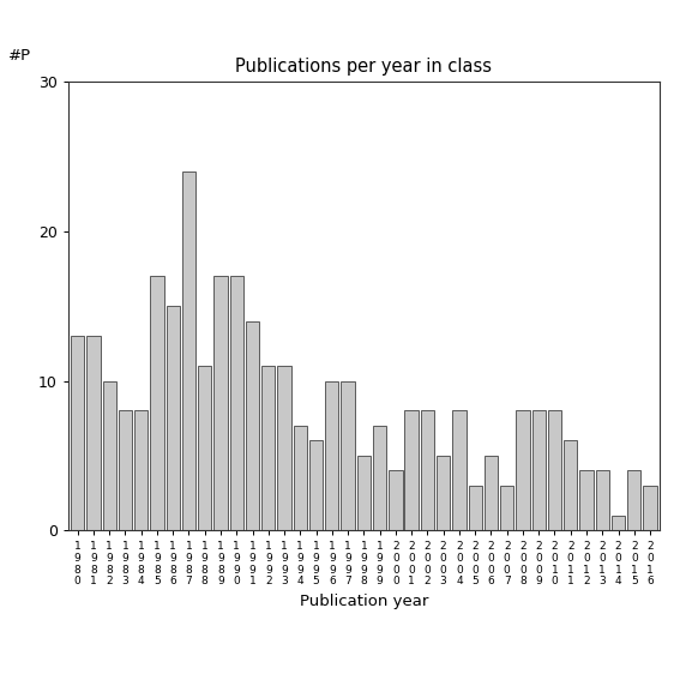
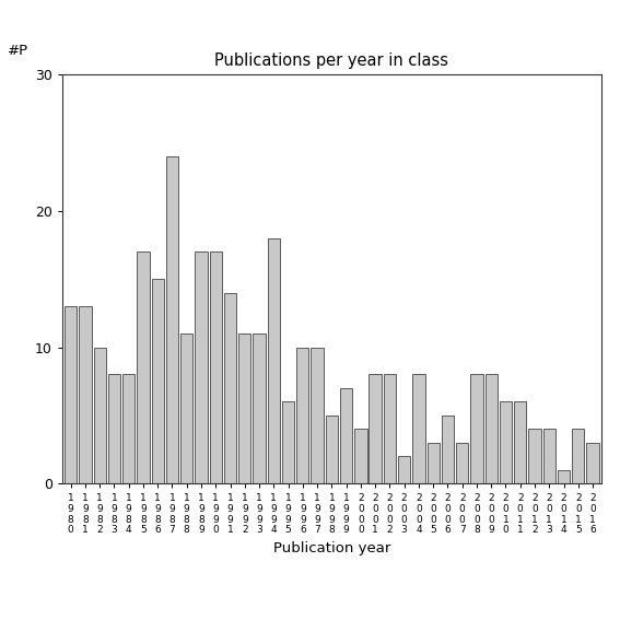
1 9 9 4: 7 -> 18
2 0 0 3: 5 -> 2
2 0 1 0: 8 -> 6
